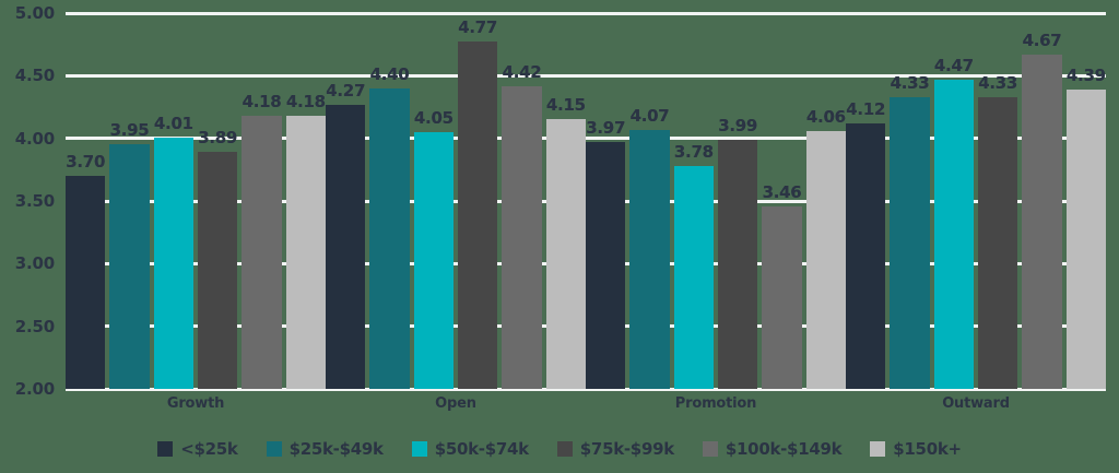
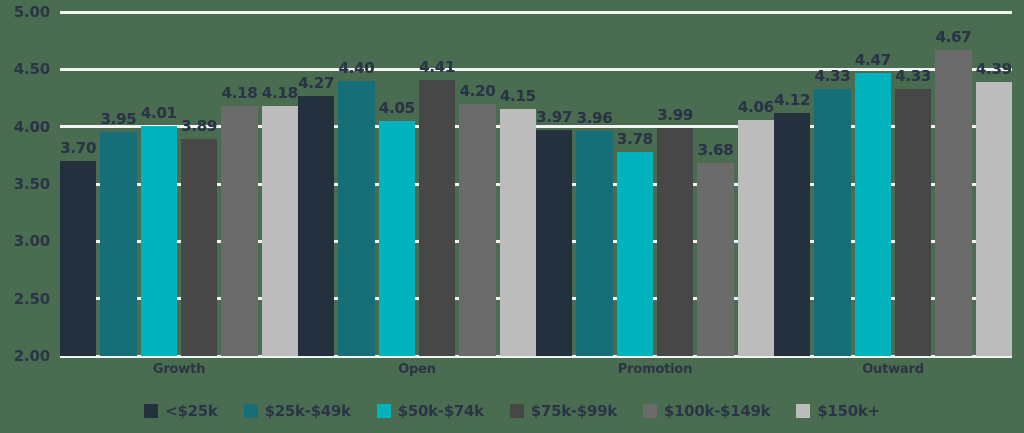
$75k-$99k/Open: 4.77 -> 4.41
$100k-$149k/Open: 4.42 -> 4.20
$25k-$49k/Promotion: 4.07 -> 3.96
$100k-$149k/Promotion: 3.46 -> 3.68
